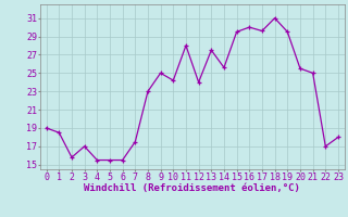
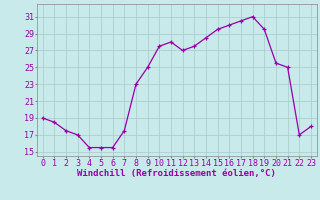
2: 15.8 -> 17.5
10: 24.2 -> 27.5
12: 24.0 -> 27.0
14: 25.6 -> 28.5
17: 29.6 -> 30.5
